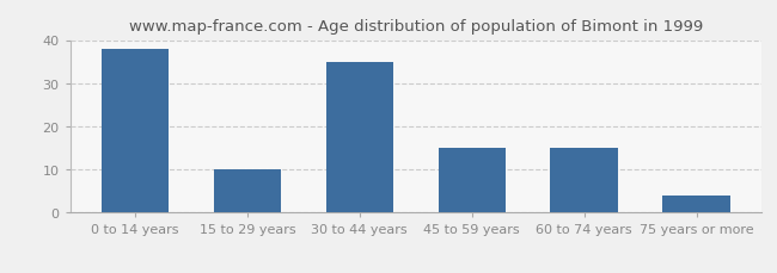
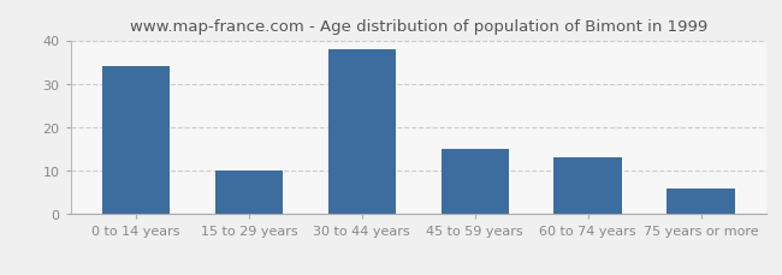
0 to 14 years: 38 -> 34
30 to 44 years: 35 -> 38
60 to 74 years: 15 -> 13
75 years or more: 4 -> 6
